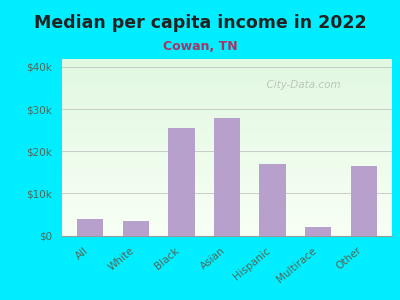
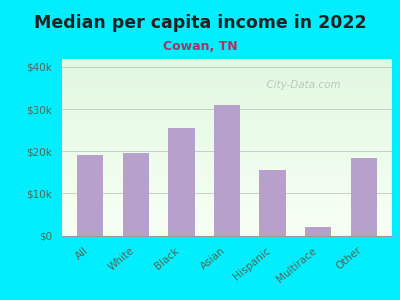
All: $4.0k -> $19.0k
White: $3.5k -> $19.5k
Asian: $28.0k -> $31.0k
Hispanic: $17.0k -> $15.5k
Other: $16.5k -> $18.5k
